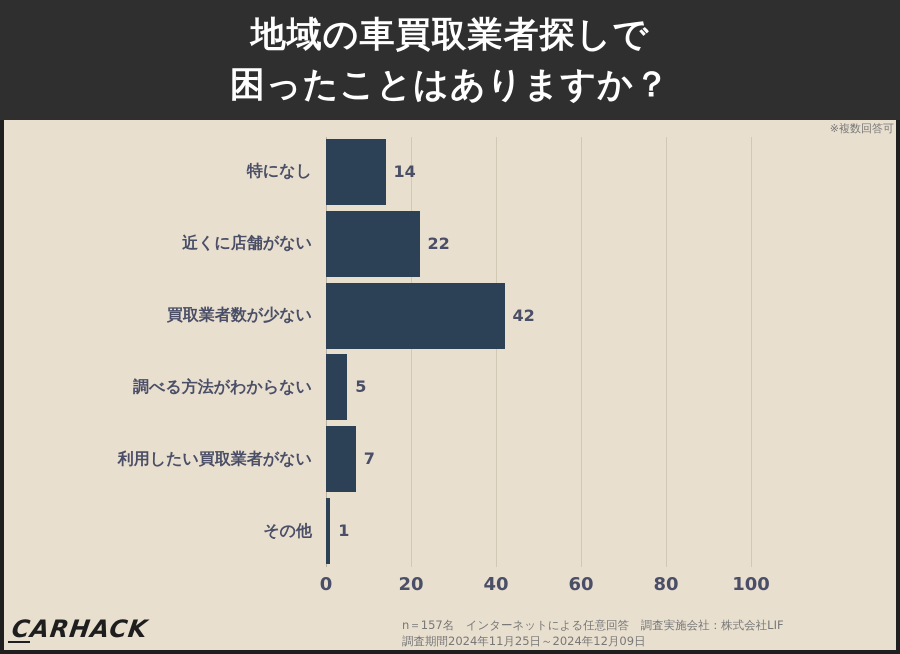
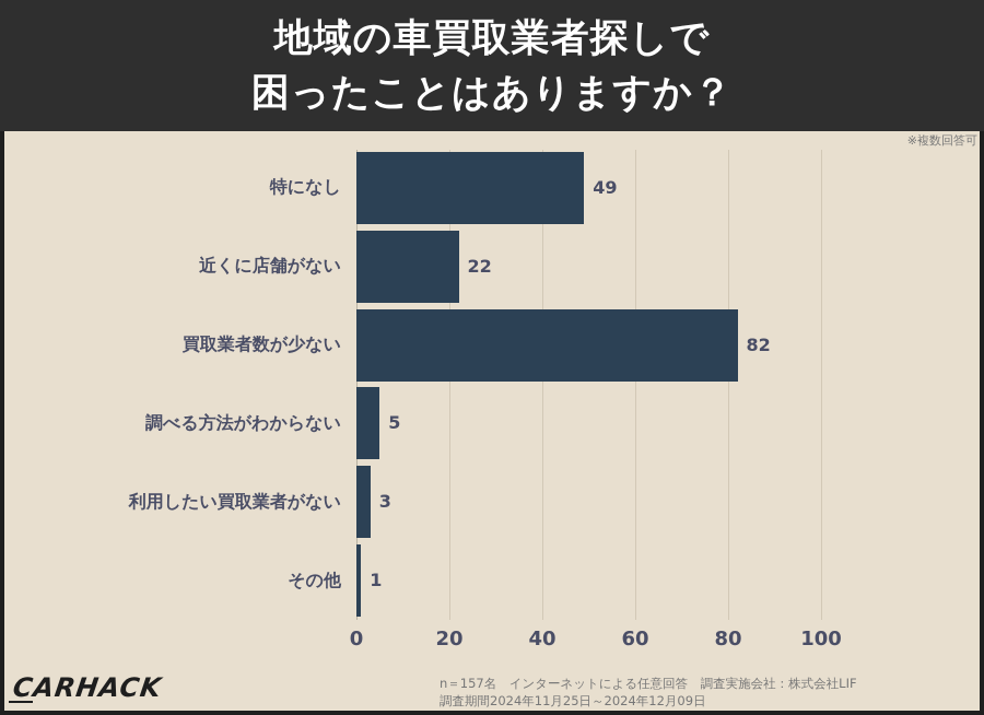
特になし: 14 -> 49
買取業者数が少ない: 42 -> 82
利用したい買取業者がない: 7 -> 3
